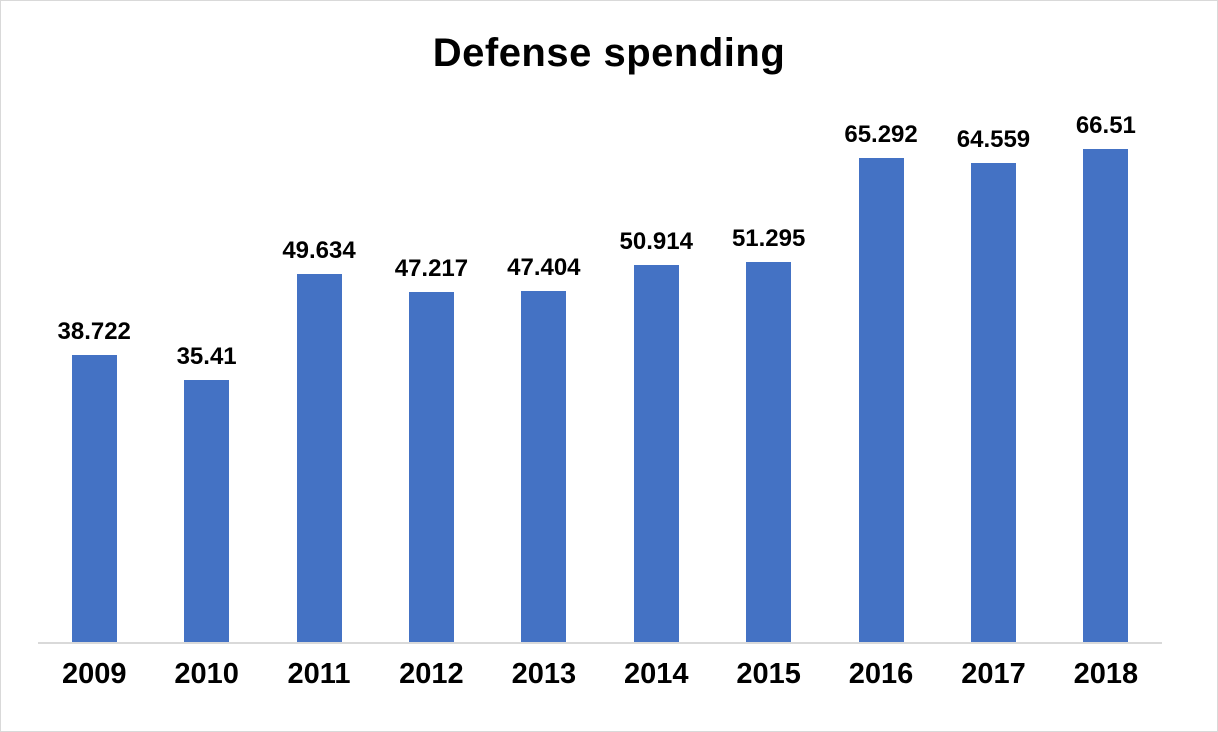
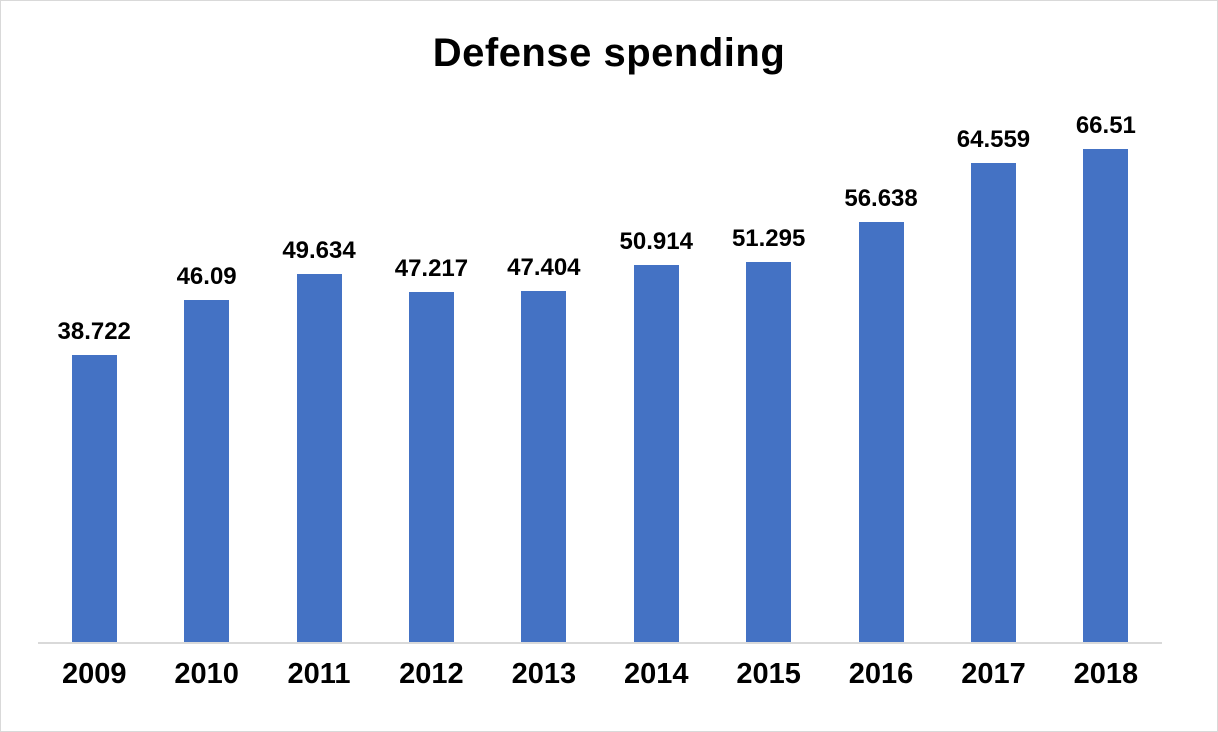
2010: 35.41 -> 46.09
2016: 65.292 -> 56.638
